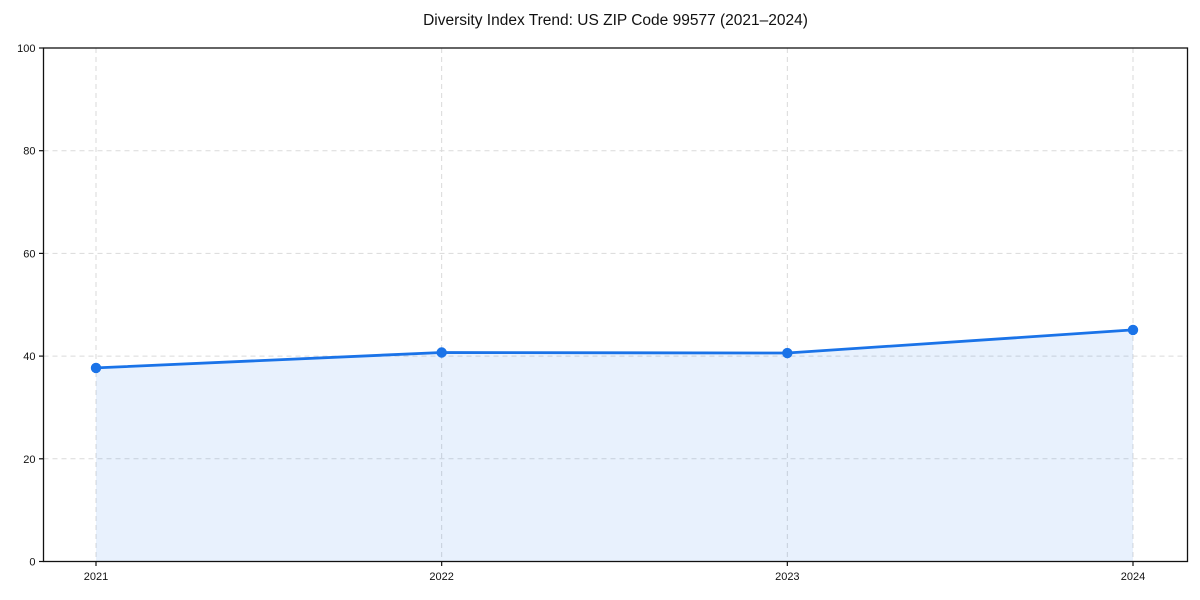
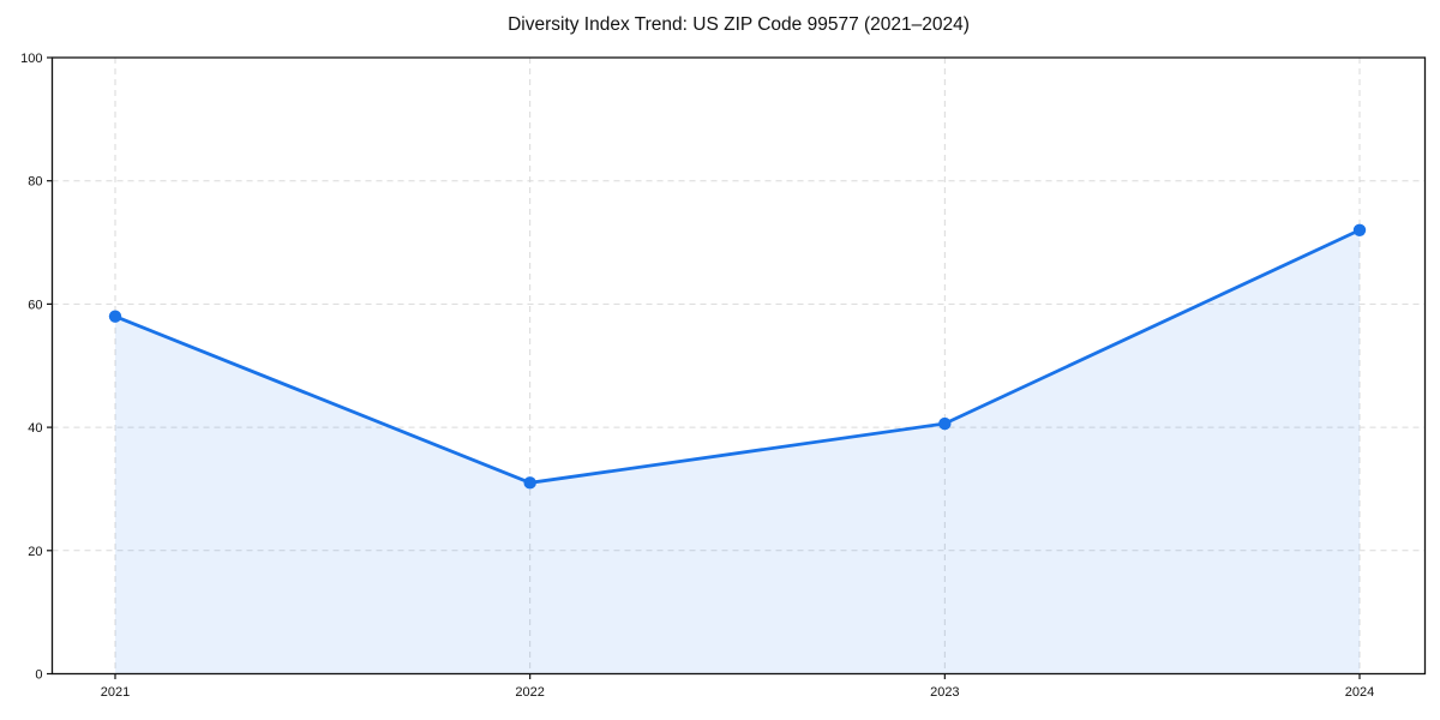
2021: 38 -> 58
2022: 41 -> 31
2024: 45 -> 72
